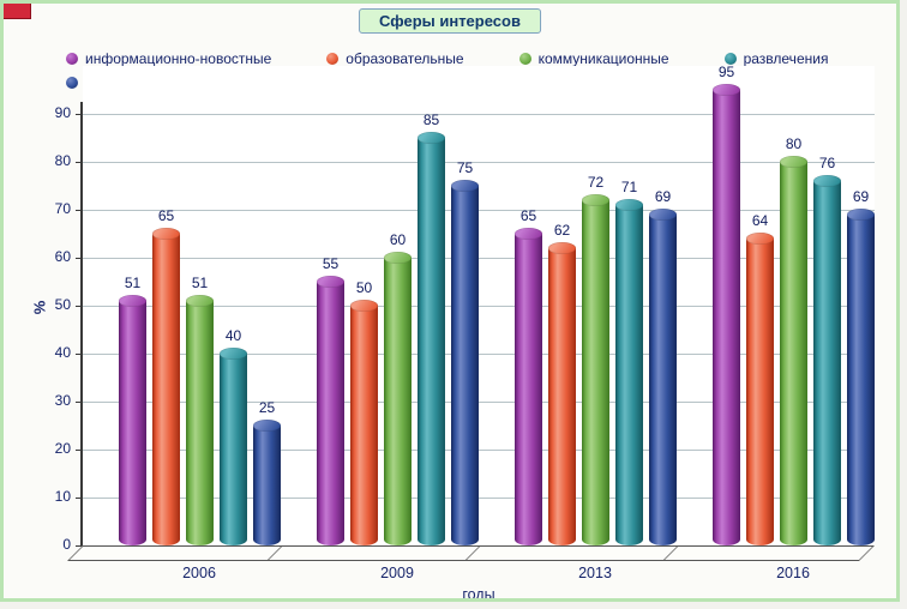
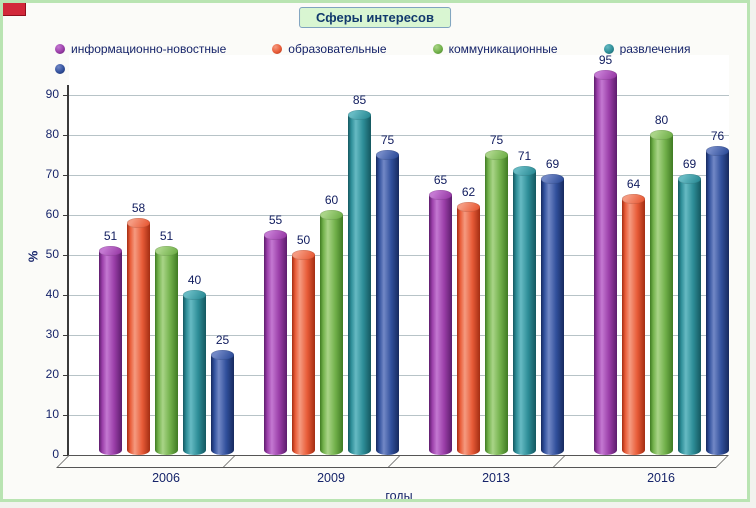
образовательные/2006: 65 -> 58
коммуникационные/2013: 72 -> 75
развлечения/2016: 76 -> 69
ИКТ/2016: 69 -> 76
